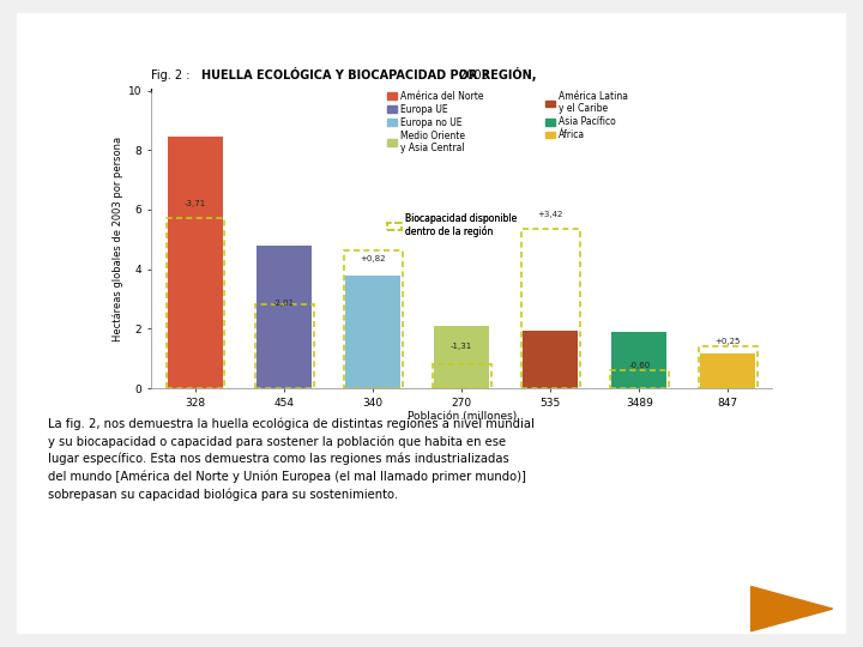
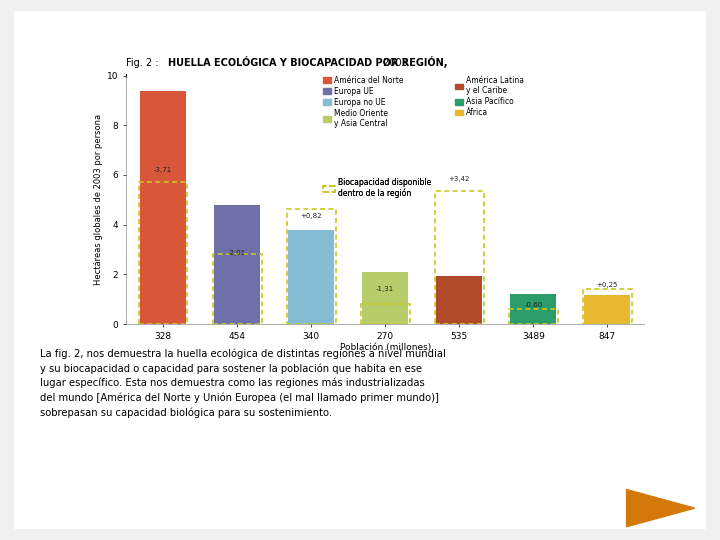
328: 8.45 -> 9.40
3489: 1.90 -> 1.20
